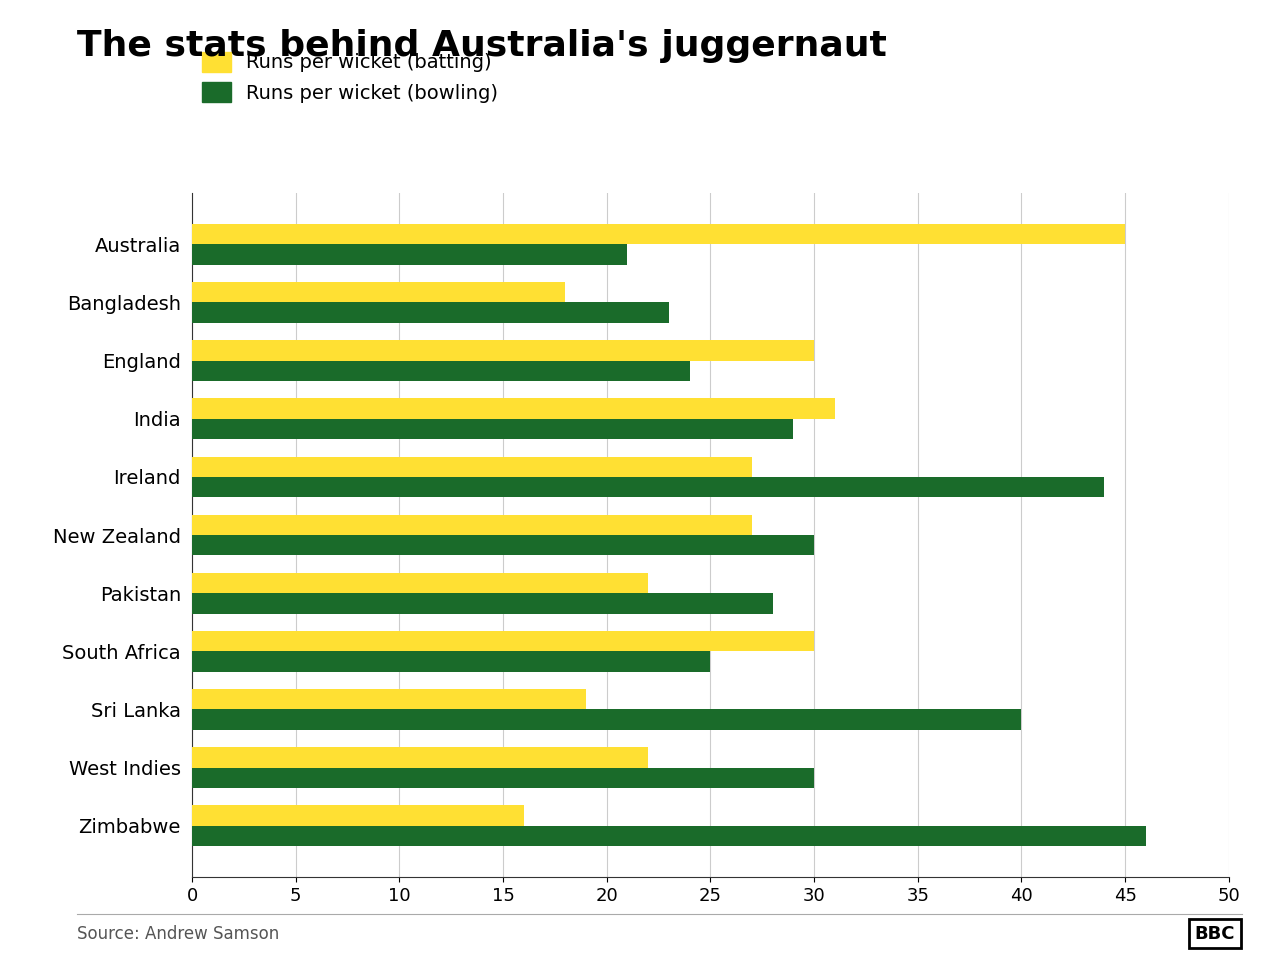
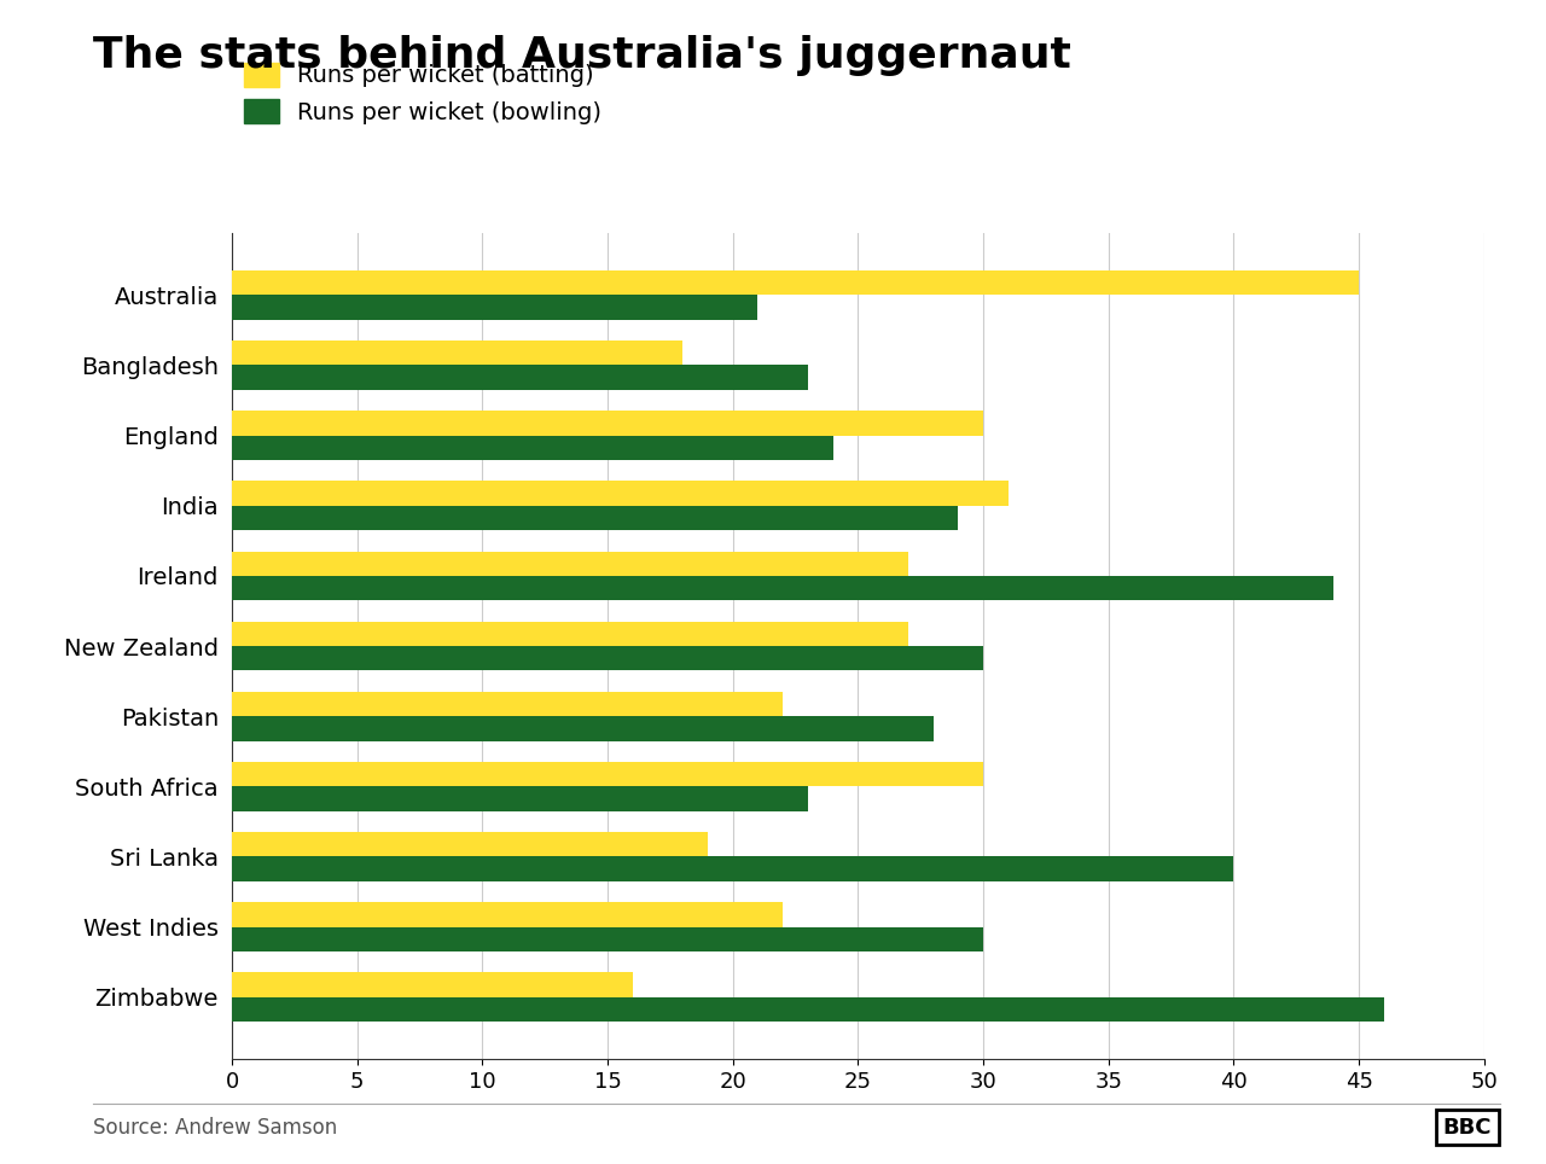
Runs per wicket (bowling)/South Africa: 25 -> 23
